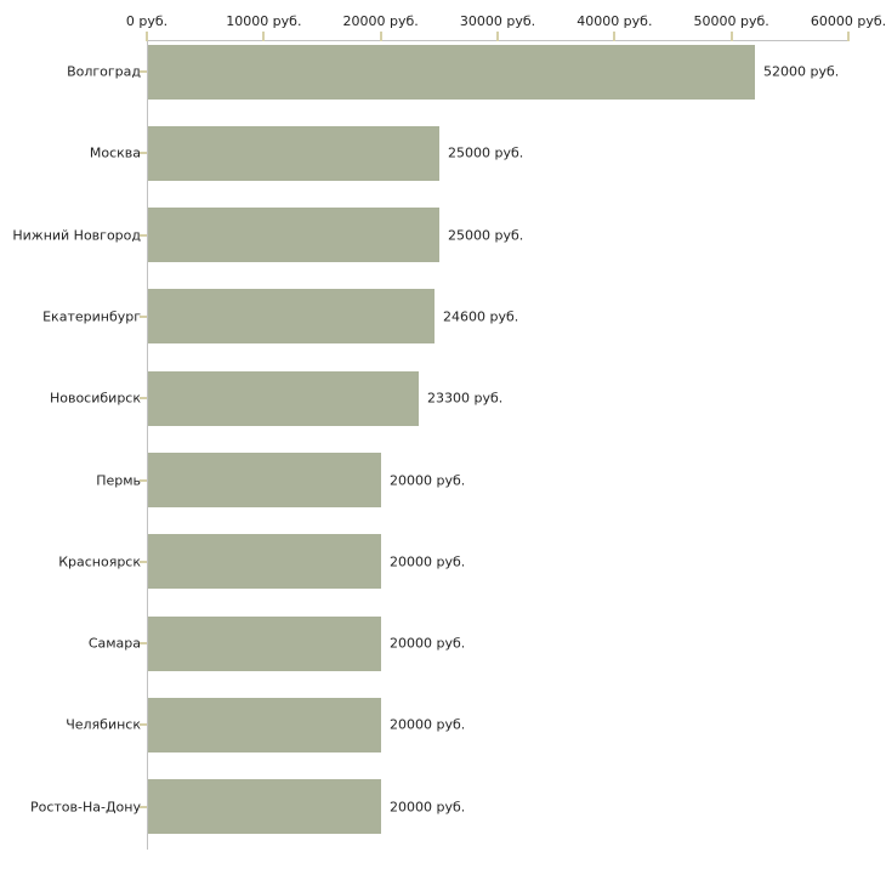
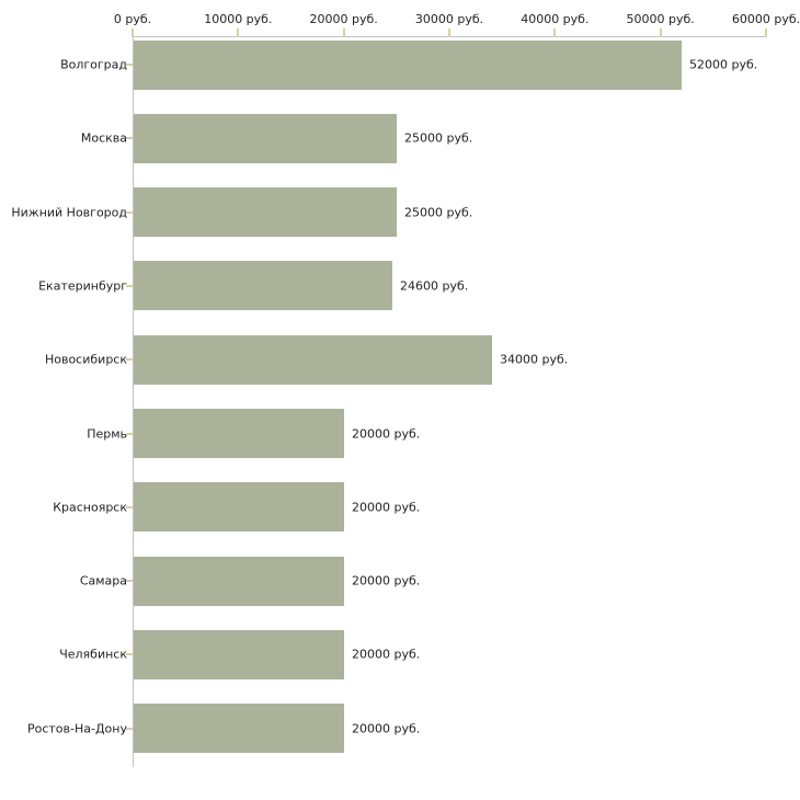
Новосибирск: 23300 -> 34000
